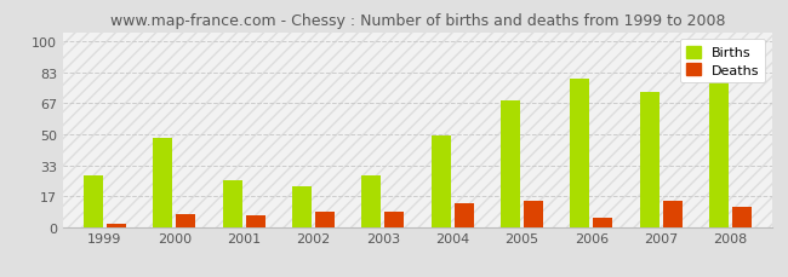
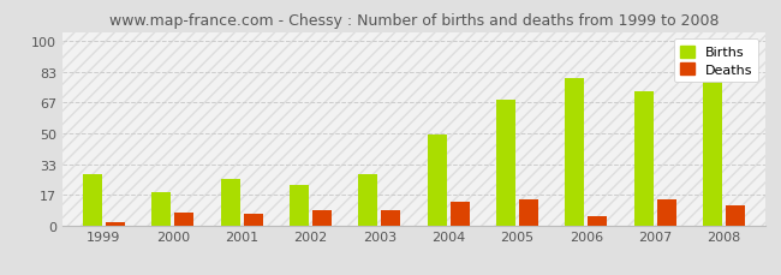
Births/2000: 48 -> 18
